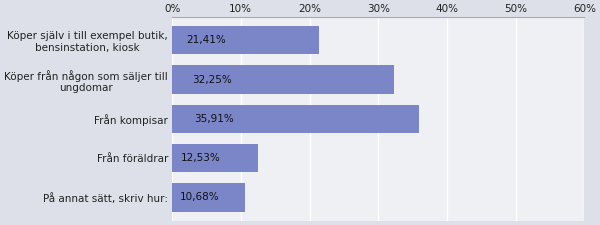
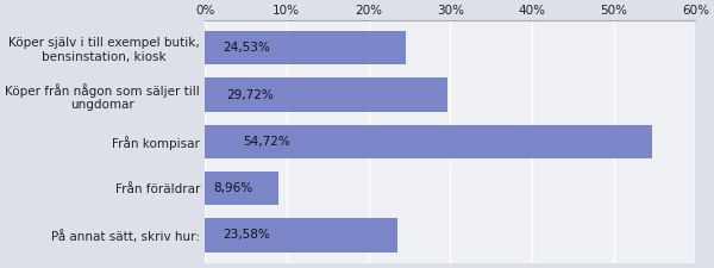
Köper själv i till exempel butik, bensinstation, kiosk: 21,41% -> 24,53%
Köper från någon som säljer till ungdomar: 32,25% -> 29,72%
Från kompisar: 35,91% -> 54,72%
Från föräldrar: 12,53% -> 8,96%
På annat sätt, skriv hur:: 10,68% -> 23,58%
